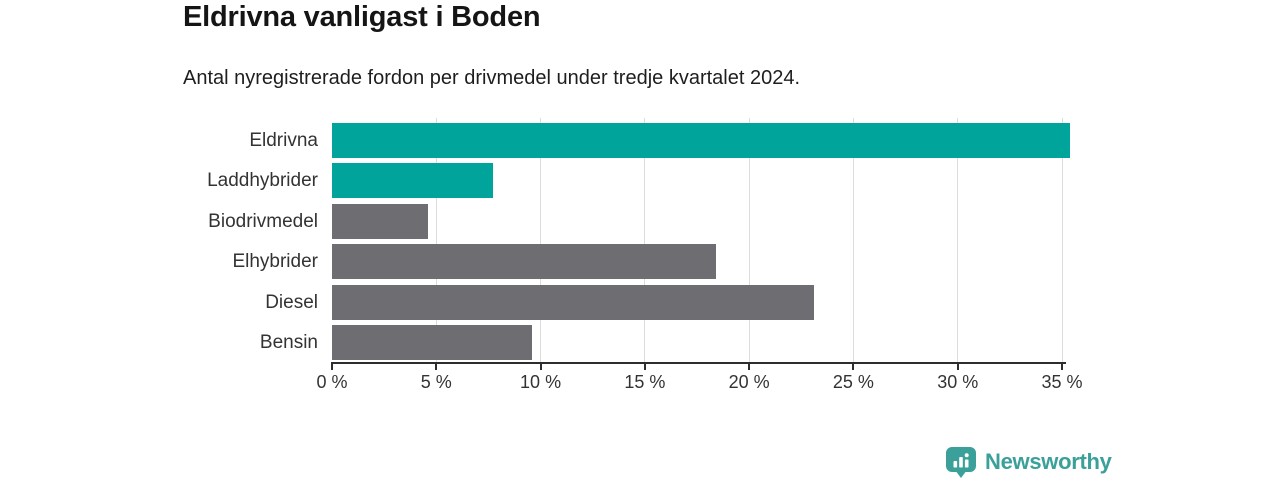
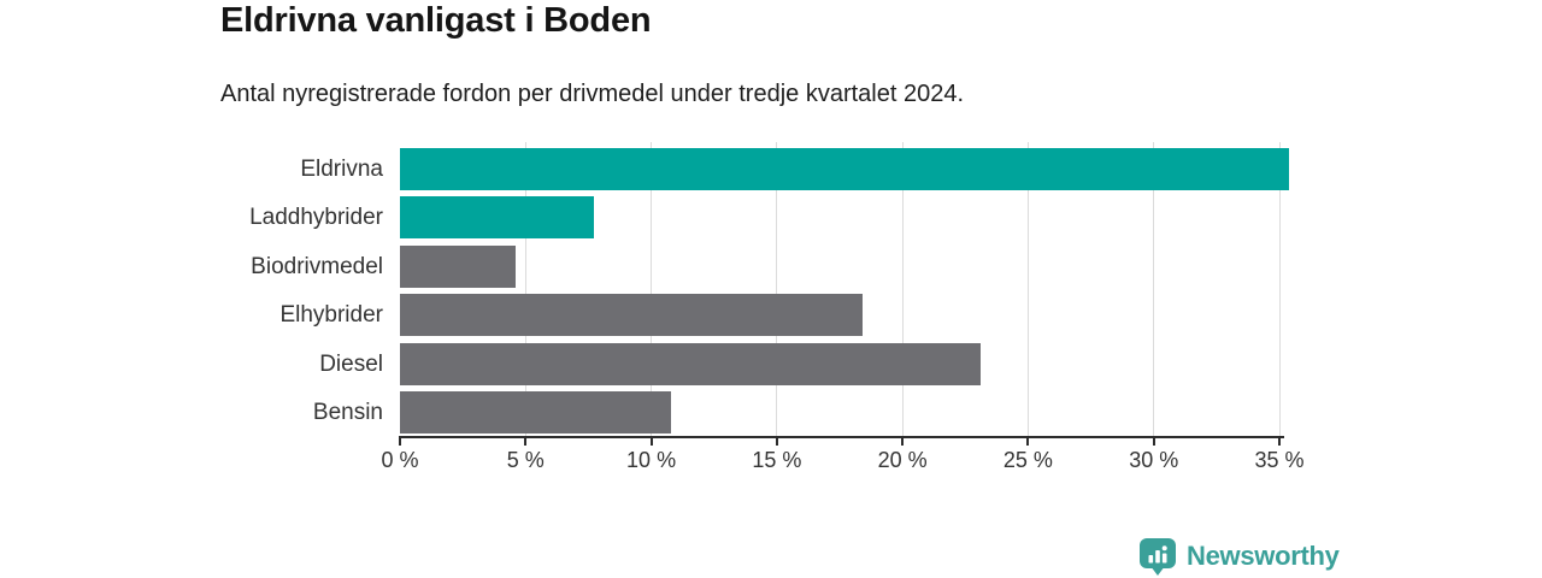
Bensin: 9.6% -> 10.8%
